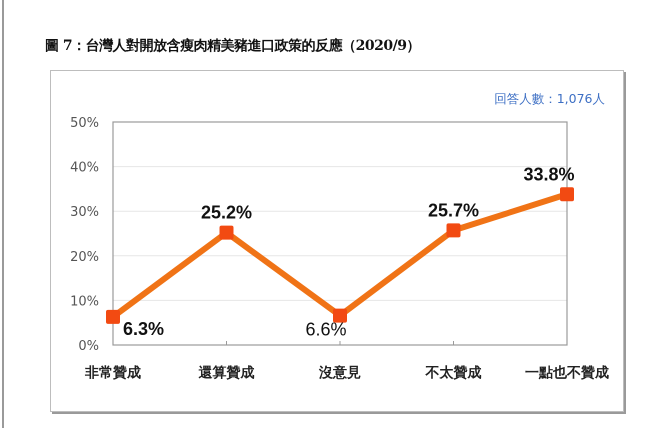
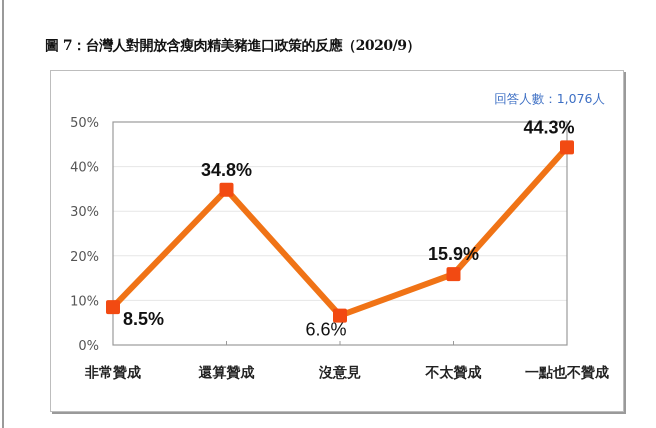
非常贊成: 6.3% -> 8.5%
還算贊成: 25.2% -> 34.8%
不太贊成: 25.7% -> 15.9%
一點也不贊成: 33.8% -> 44.3%
